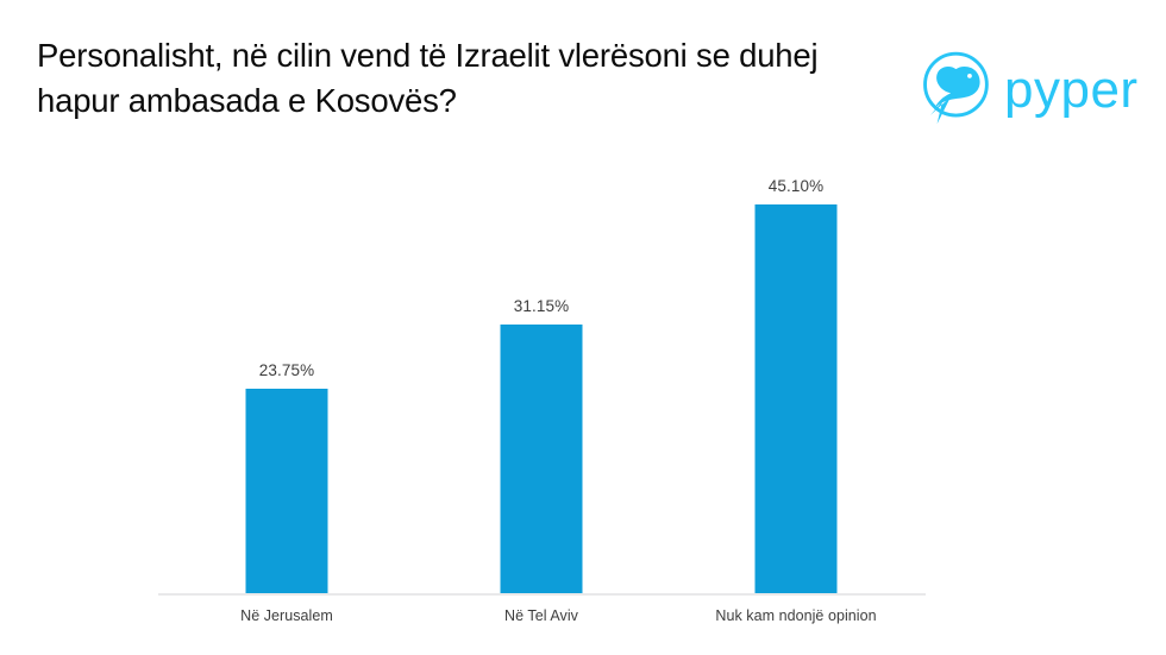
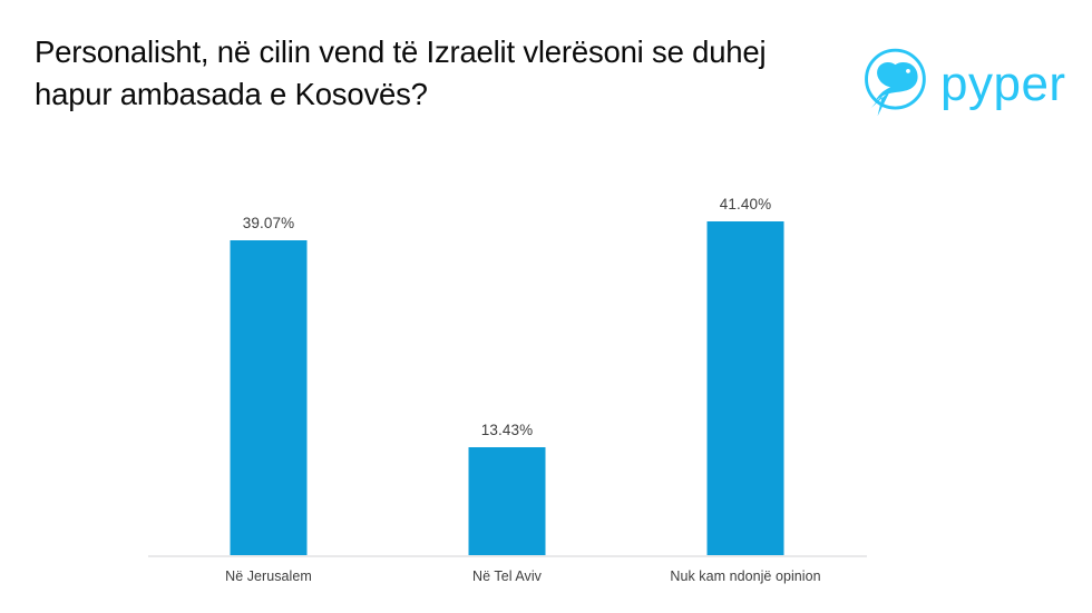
Në Jerusalem: 23.75% -> 39.07%
Në Tel Aviv: 31.15% -> 13.43%
Nuk kam ndonjë opinion: 45.10% -> 41.40%
